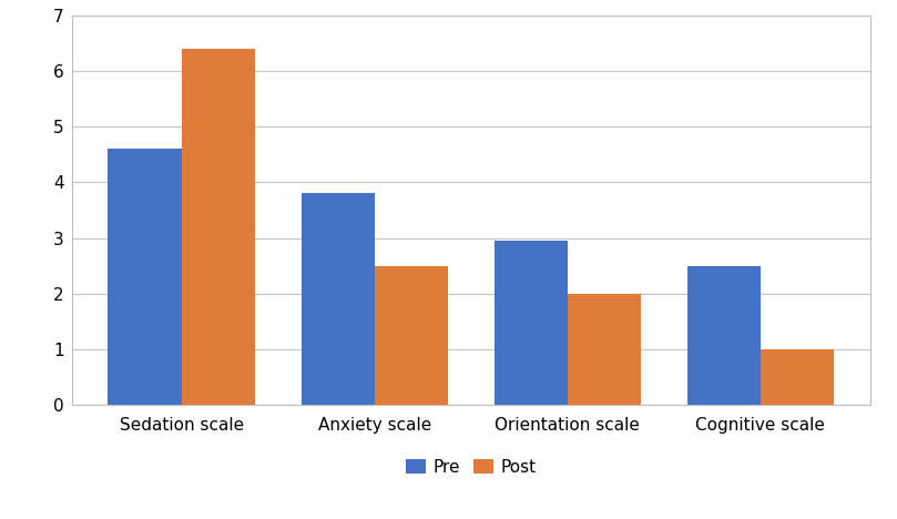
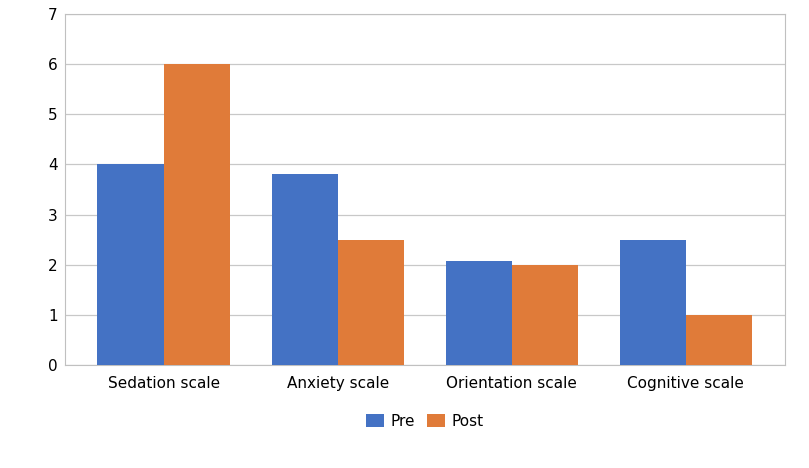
Pre/Sedation scale: 4.60 -> 4.00
Post/Sedation scale: 6.4 -> 6.0
Pre/Orientation scale: 2.96 -> 2.07
